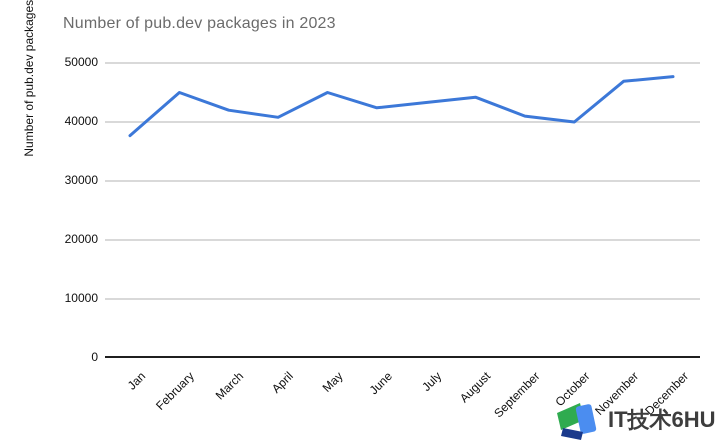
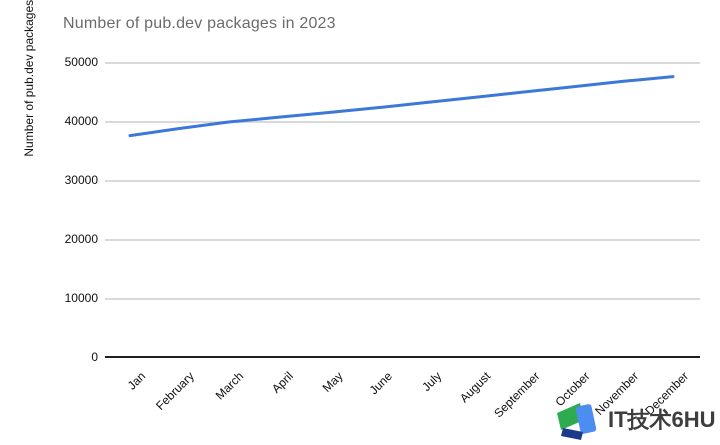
February: 45000 -> 39000
March: 42000 -> 40000
May: 45000 -> 42000
September: 41000 -> 45000
October: 40000 -> 46000
